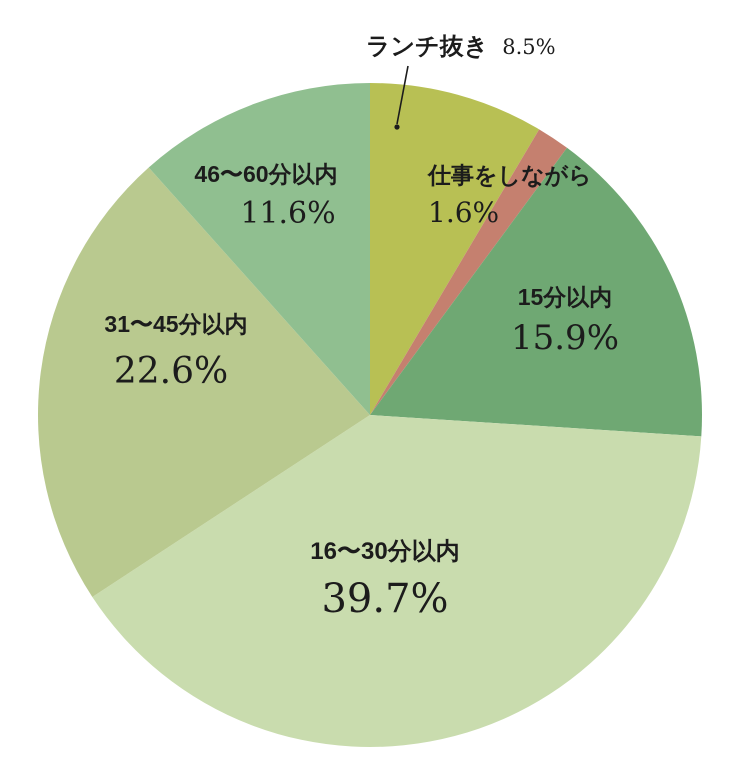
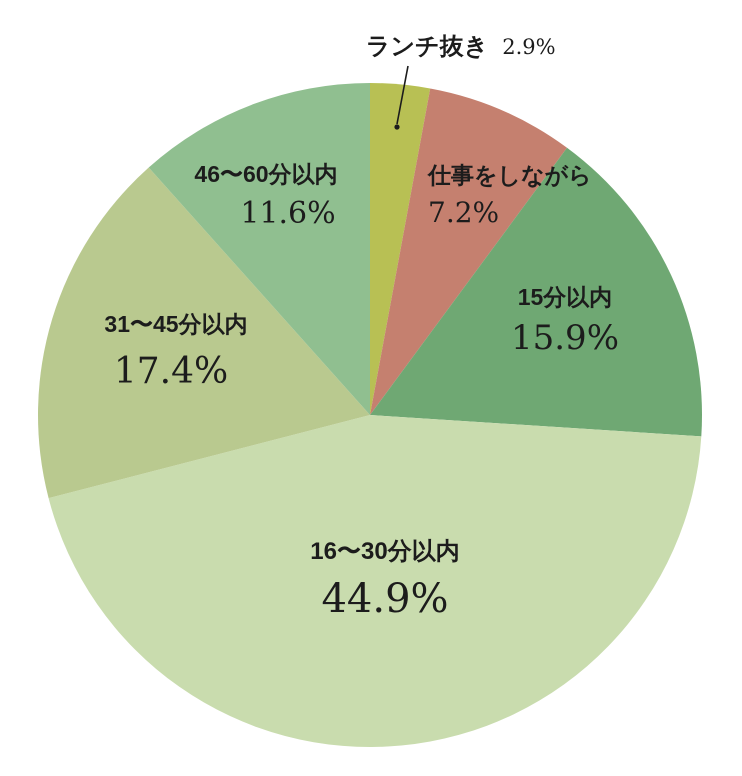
ランチ抜き: 8.5% -> 2.9%
仕事をしながら: 1.6% -> 7.2%
16〜30分以内: 39.7% -> 44.9%
31〜45分以内: 22.6% -> 17.4%
